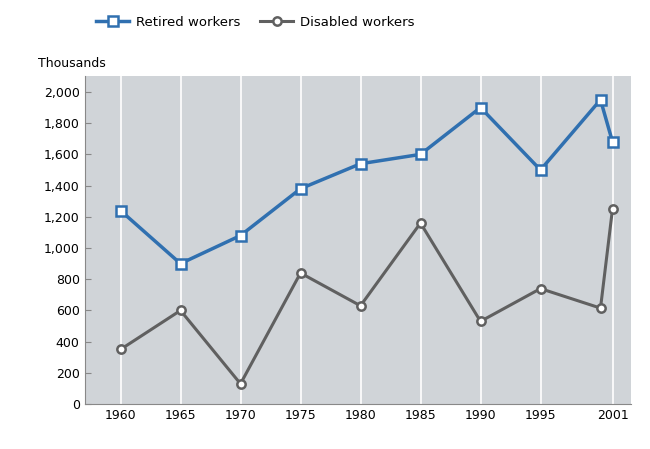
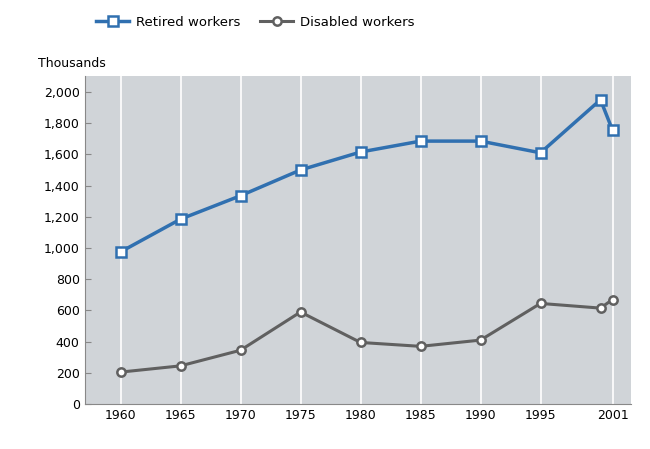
Retired workers/1960: 1,240 -> 980
Disabled workers/1960: 350 -> 200
Retired workers/1965: 900 -> 1,180
Disabled workers/1965: 600 -> 240
Retired workers/1970: 1,080 -> 1,340
Disabled workers/1970: 130 -> 340
Retired workers/1975: 1,380 -> 1,500
Disabled workers/1975: 840 -> 590
Retired workers/1980: 1,540 -> 1,620
Disabled workers/1980: 630 -> 400
Retired workers/1985: 1,600 -> 1,680
Disabled workers/1985: 1,160 -> 370
Retired workers/1990: 1,900 -> 1,680
Disabled workers/1990: 530 -> 410
Retired workers/1995: 1,500 -> 1,610
Disabled workers/1995: 740 -> 640
Retired workers/2001: 1,680 -> 1,760
Disabled workers/2001: 1,250 -> 670
